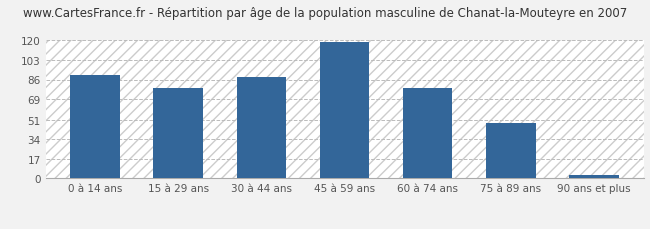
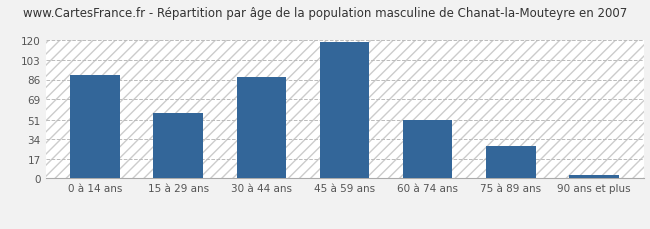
15 à 29 ans: 79 -> 57
60 à 74 ans: 79 -> 51
75 à 89 ans: 48 -> 28
